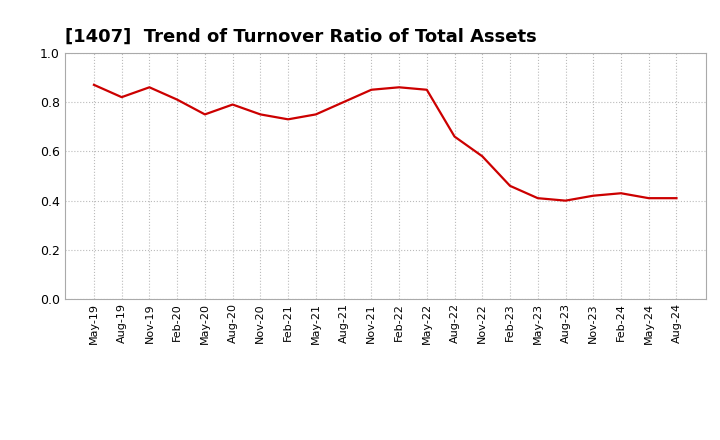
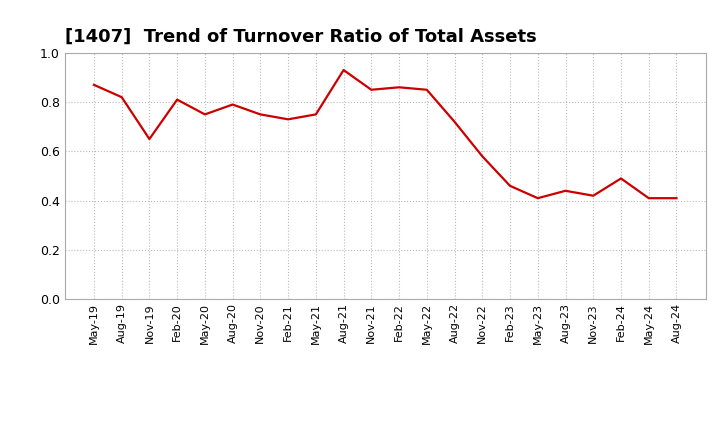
Nov-19: 0.86 -> 0.65
Aug-21: 0.80 -> 0.93
Aug-22: 0.66 -> 0.72
Aug-23: 0.40 -> 0.44
Feb-24: 0.43 -> 0.49
